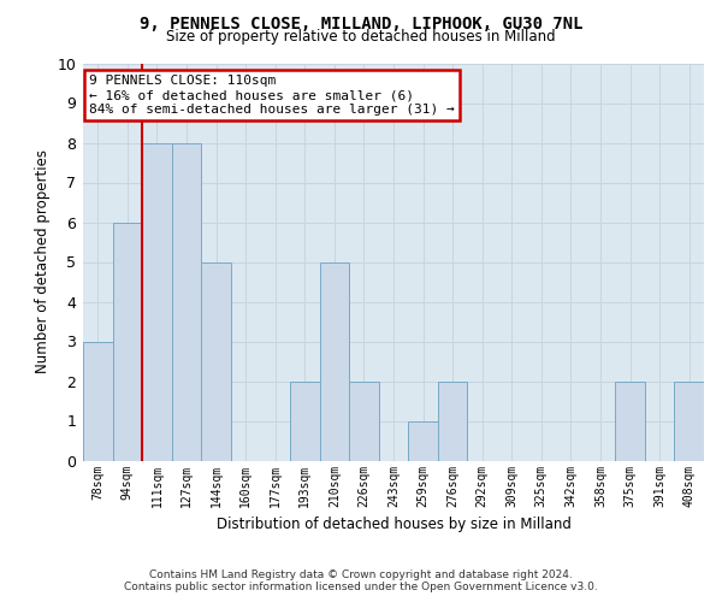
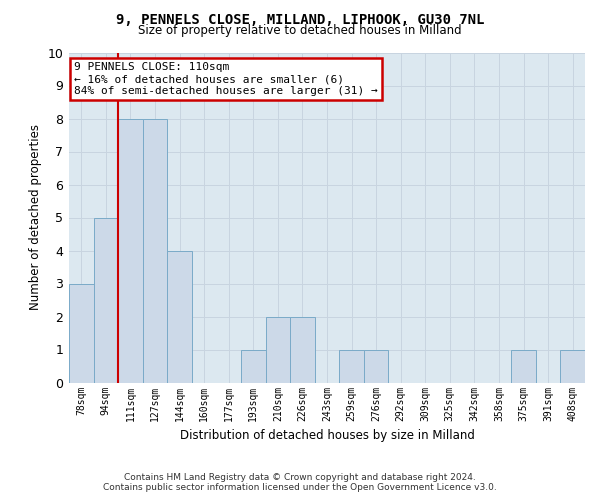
94sqm: 6 -> 5
144sqm: 5 -> 4
193sqm: 2 -> 1
210sqm: 5 -> 2
276sqm: 2 -> 1
375sqm: 2 -> 1
408sqm: 2 -> 1
